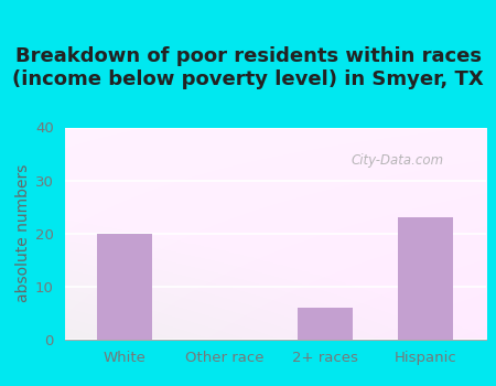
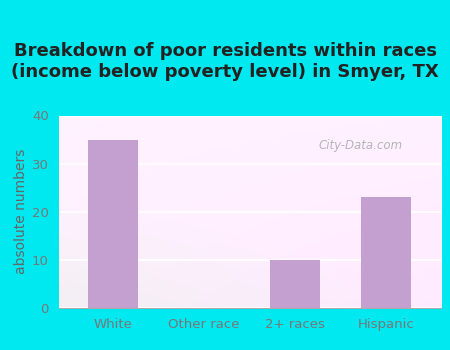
White: 20 -> 35
2+ races: 6 -> 10
